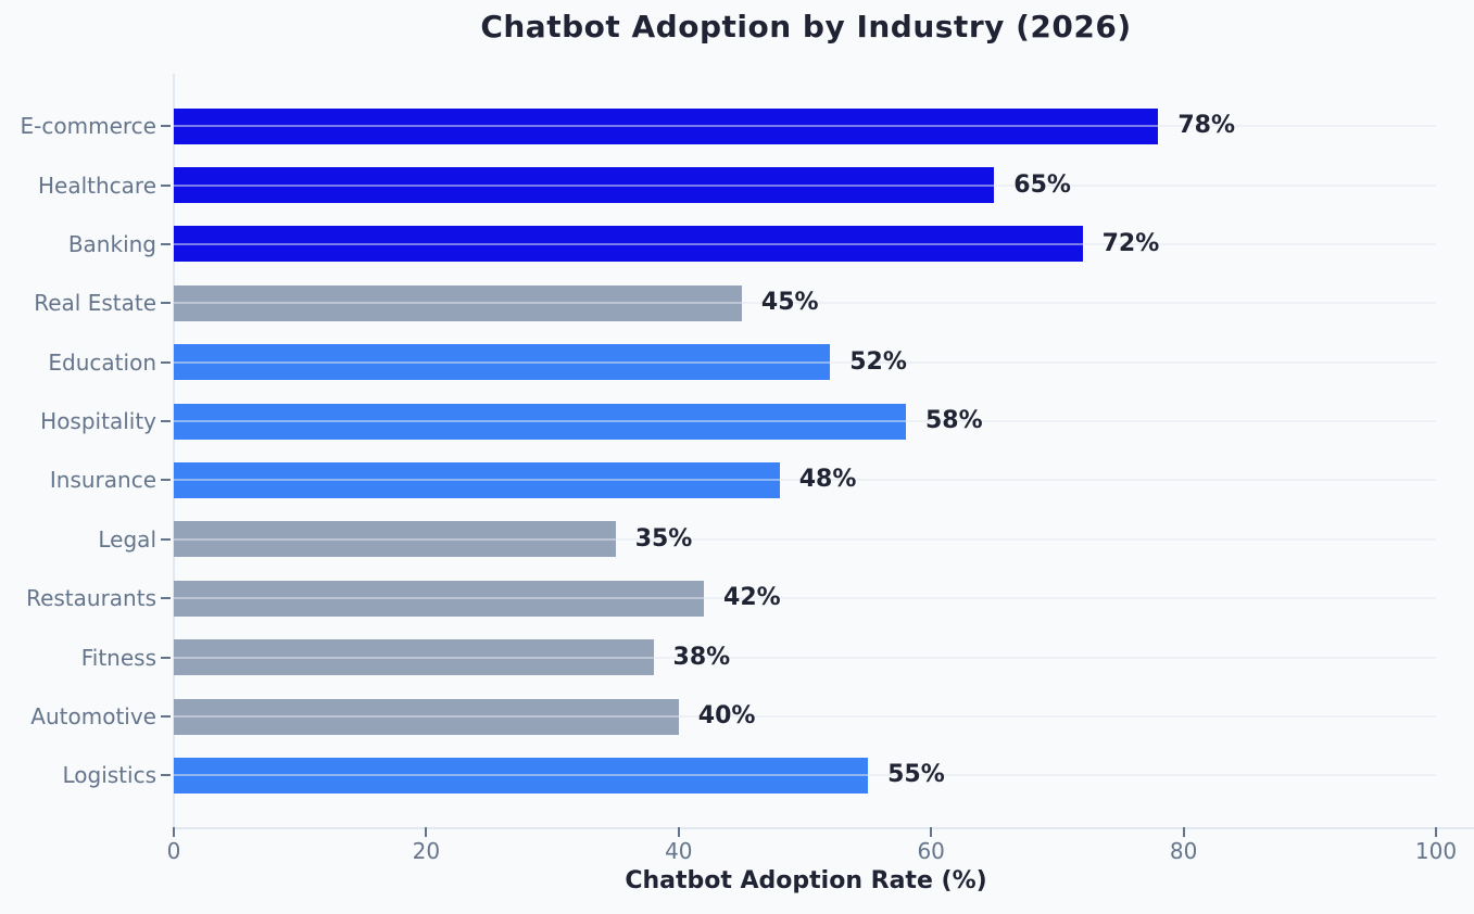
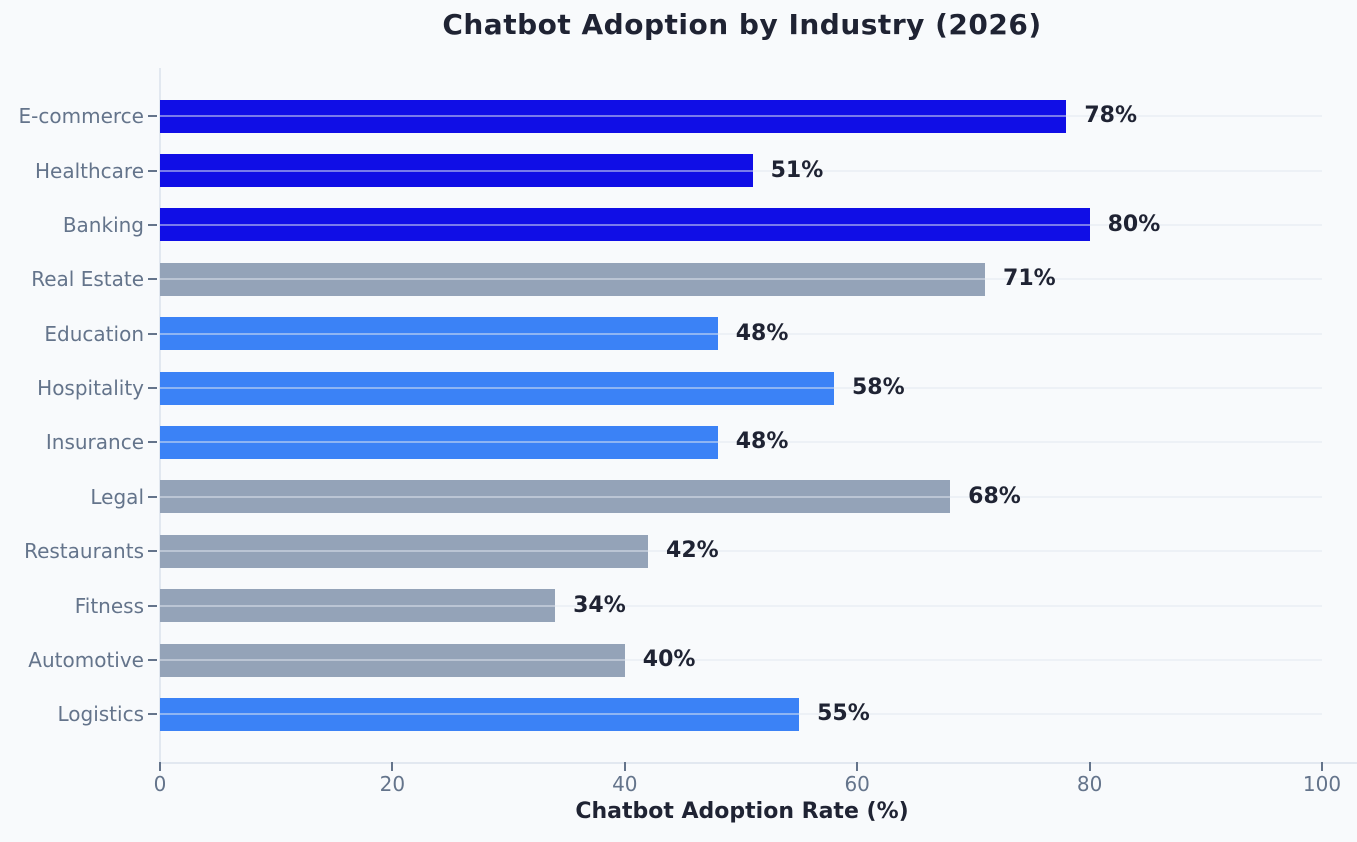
Healthcare: 65% -> 51%
Banking: 72% -> 80%
Real Estate: 45% -> 71%
Education: 52% -> 48%
Legal: 35% -> 68%
Fitness: 38% -> 34%
